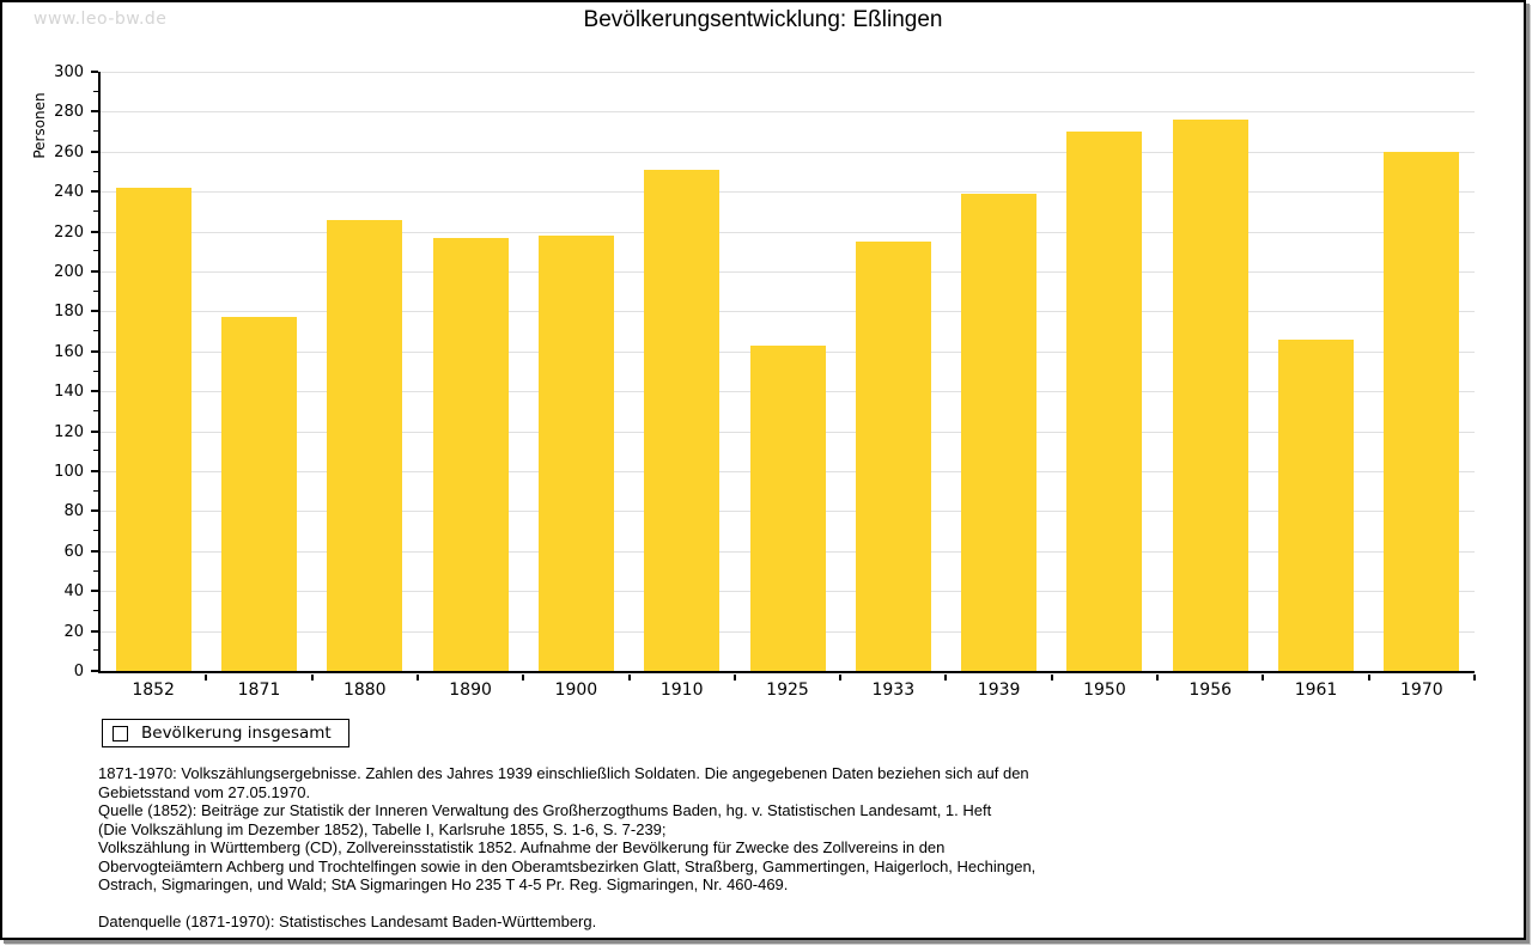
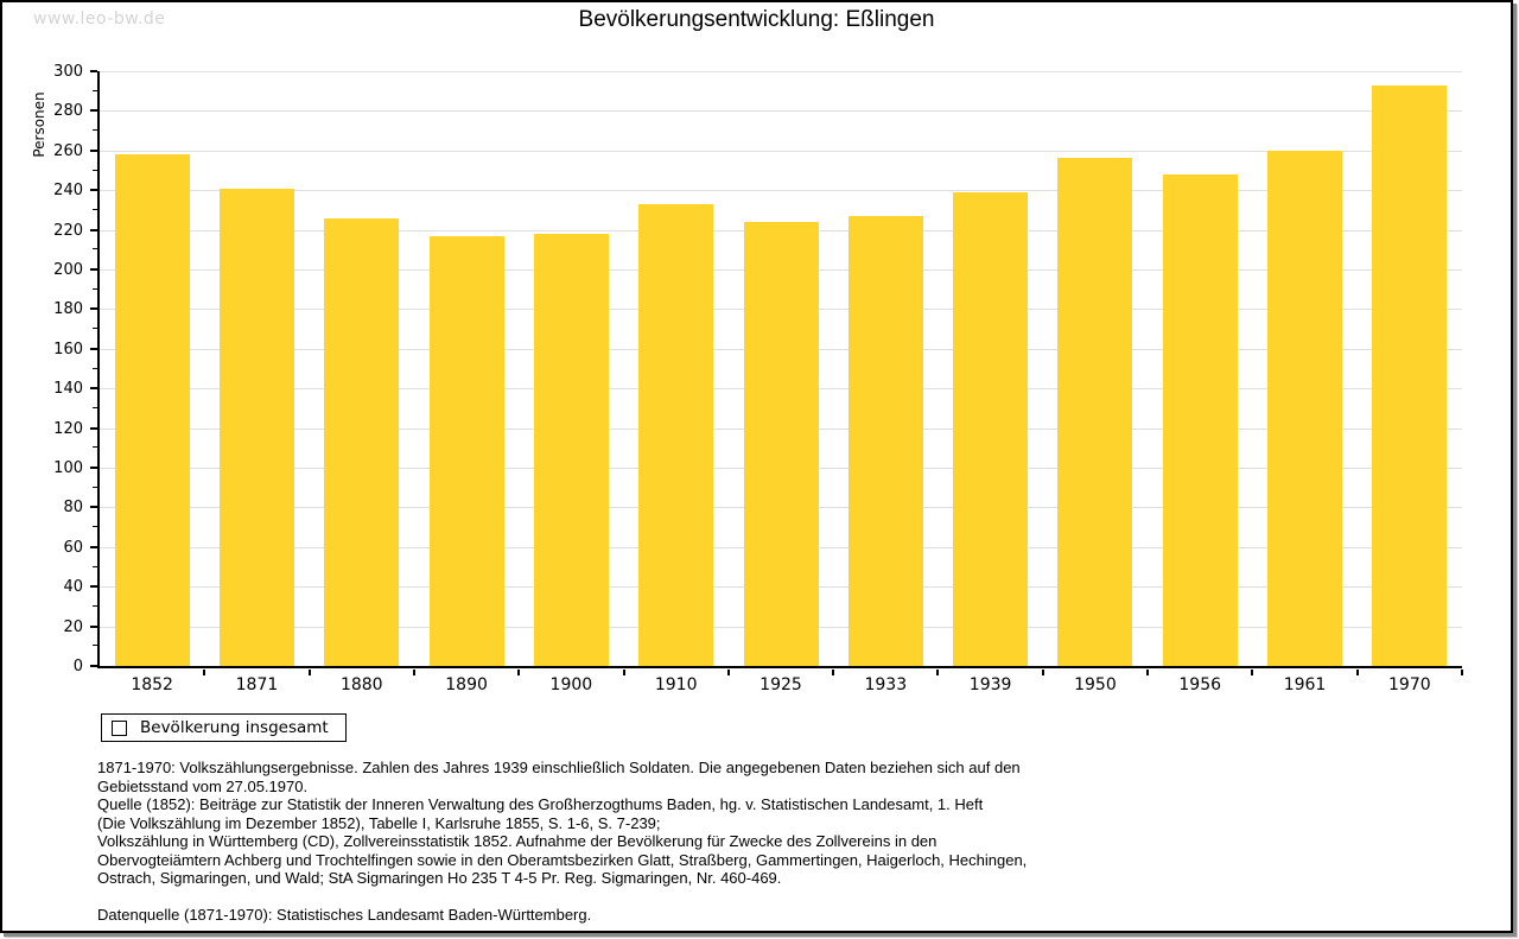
1852: 242 -> 258
1871: 177 -> 241
1910: 251 -> 233
1925: 163 -> 224
1933: 215 -> 227
1950: 270 -> 256
1956: 276 -> 248
1961: 166 -> 260
1970: 260 -> 293
